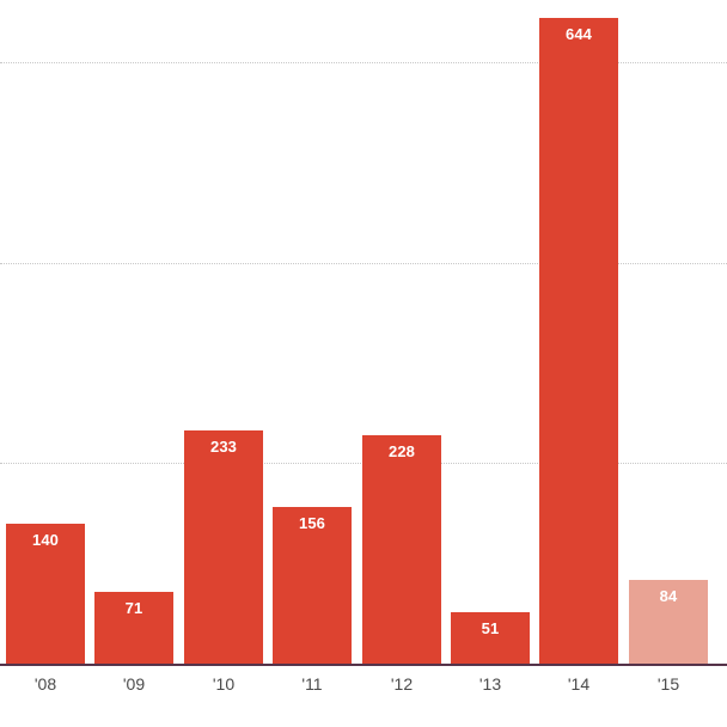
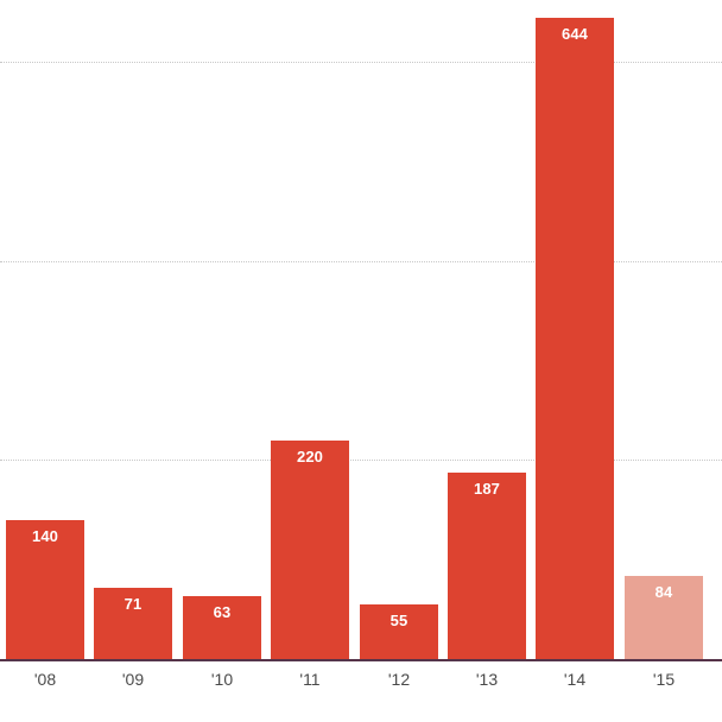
'10: 233 -> 63
'11: 156 -> 220
'12: 228 -> 55
'13: 51 -> 187
